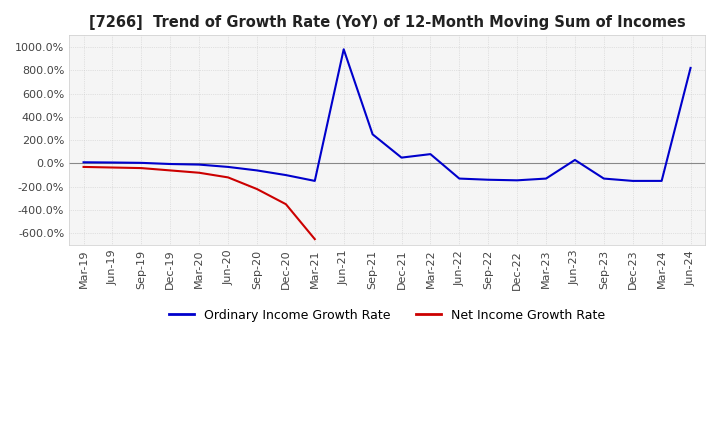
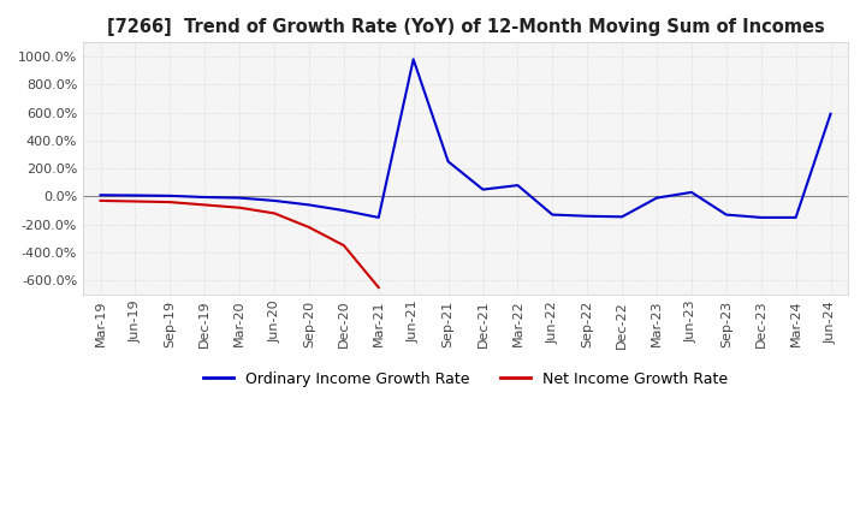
Ordinary Income Growth Rate/Mar-23: -130% -> -10%
Ordinary Income Growth Rate/Jun-24: 820% -> 590%
